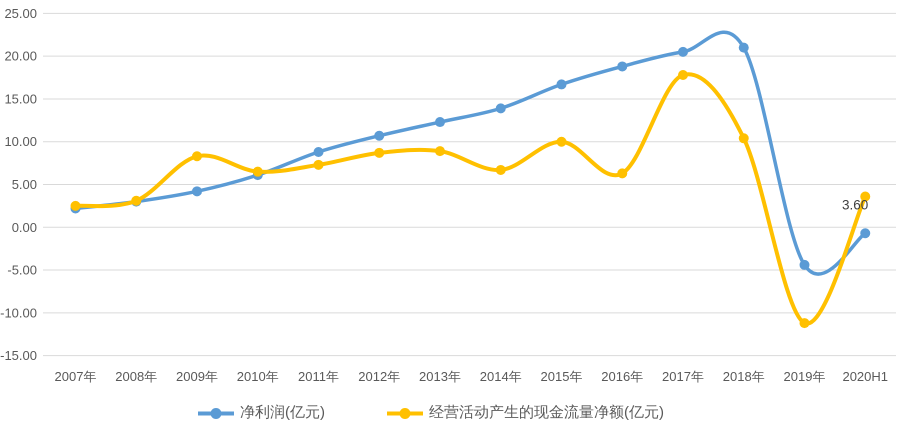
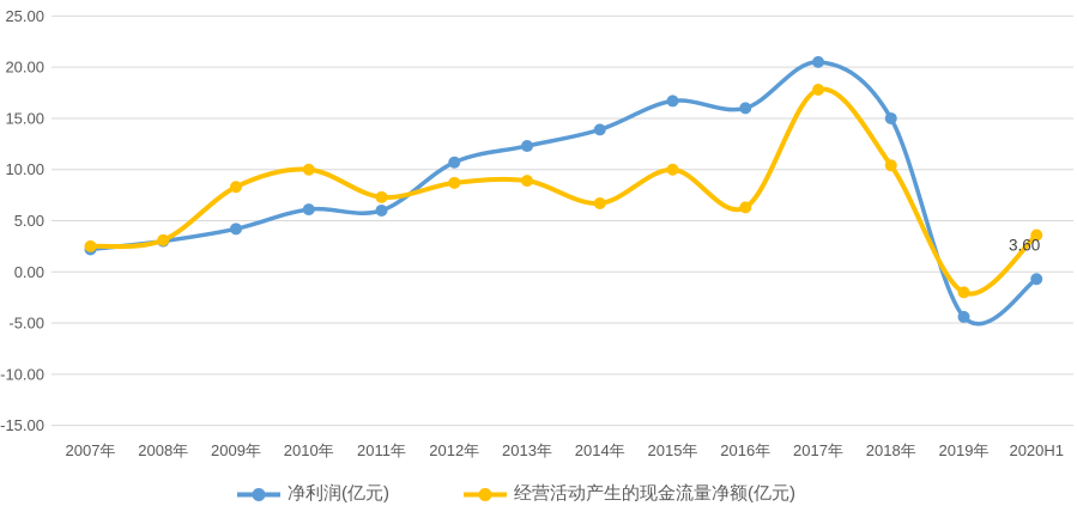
经营活动产生的现金流量净额(亿元)/2010年: 6 -> 10
净利润(亿元)/2011年: 9 -> 6
净利润(亿元)/2016年: 19 -> 16
净利润(亿元)/2018年: 21 -> 15
经营活动产生的现金流量净额(亿元)/2019年: -11 -> -2
